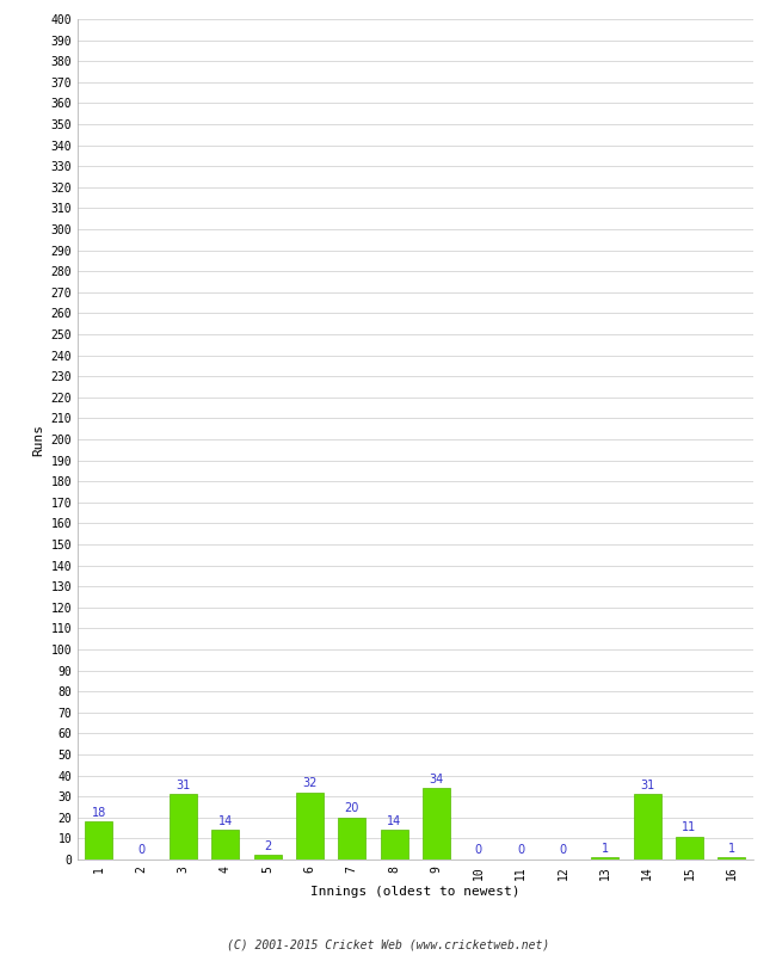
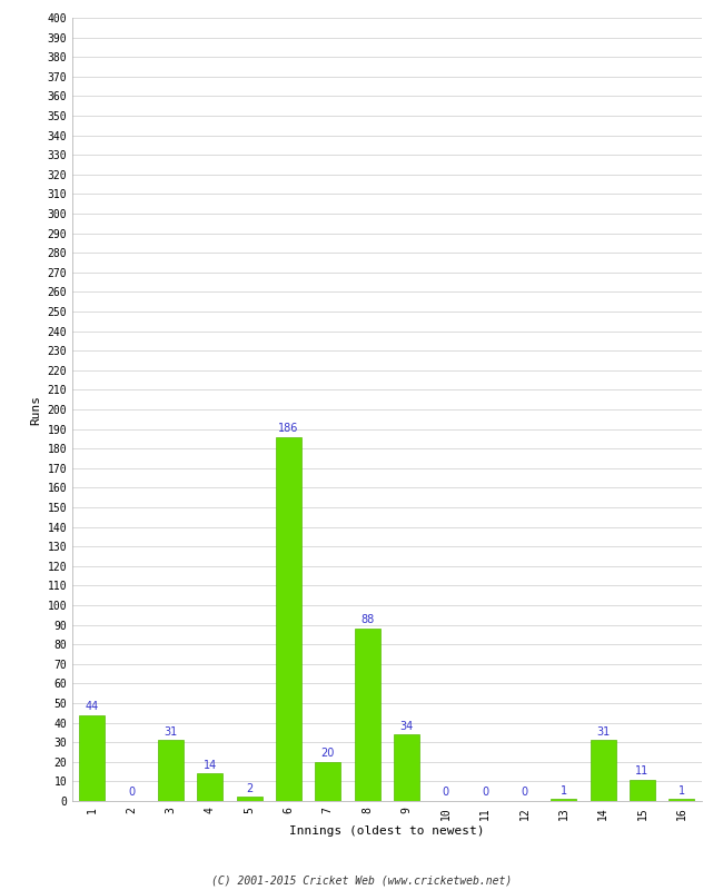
1: 18 -> 44
6: 32 -> 186
8: 14 -> 88
